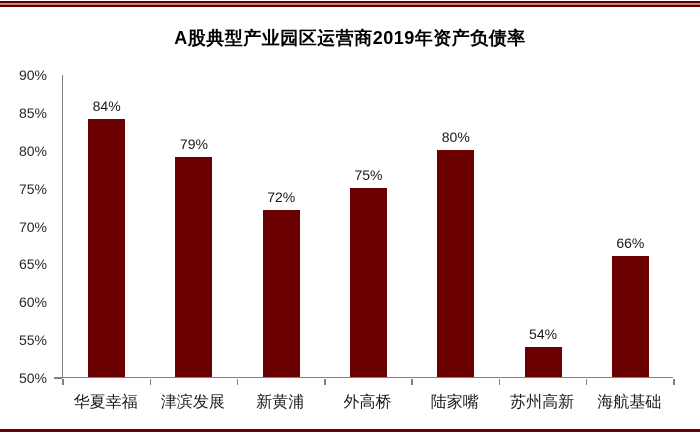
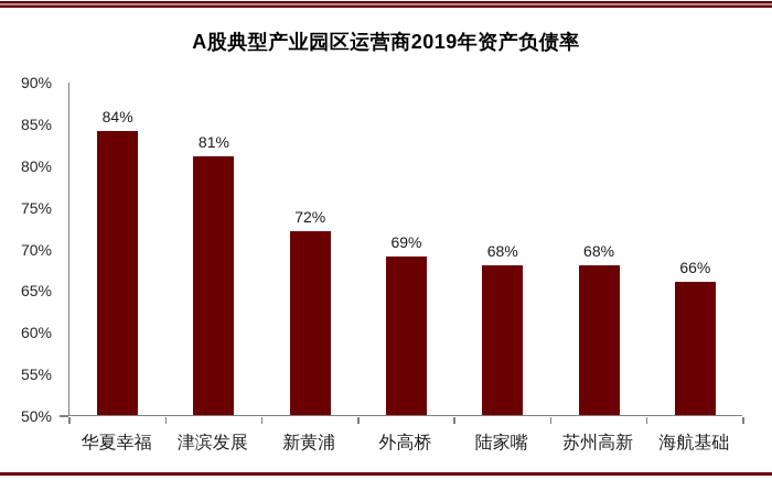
津滨发展: 79% -> 81%
外高桥: 75% -> 69%
陆家嘴: 80% -> 68%
苏州高新: 54% -> 68%
